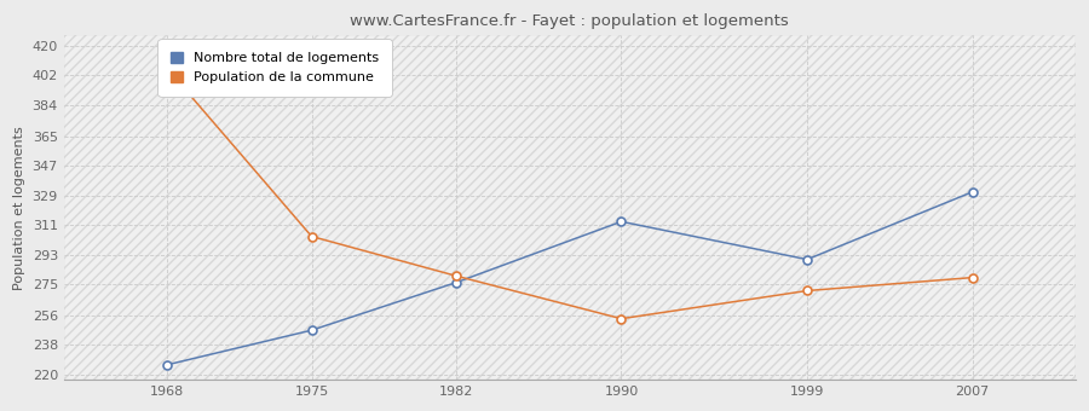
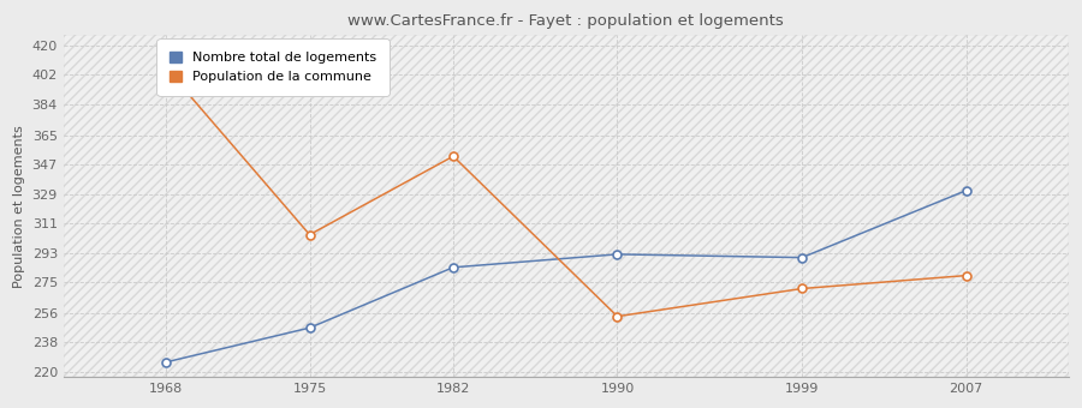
Nombre total de logements/1982: 276 -> 284
Population de la commune/1982: 280 -> 352
Nombre total de logements/1990: 313 -> 292
